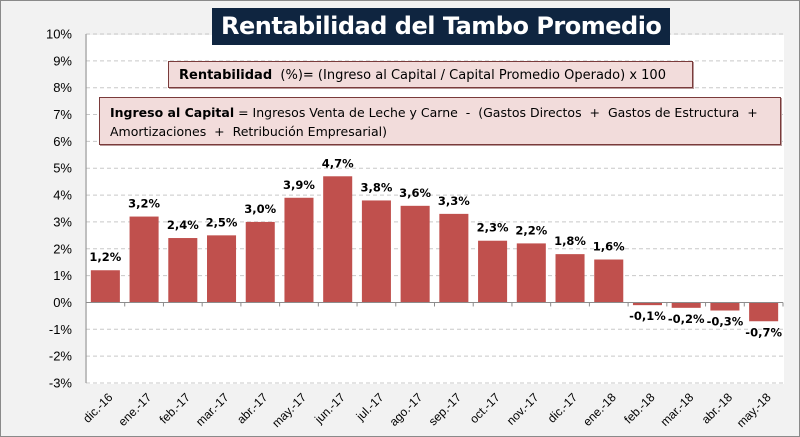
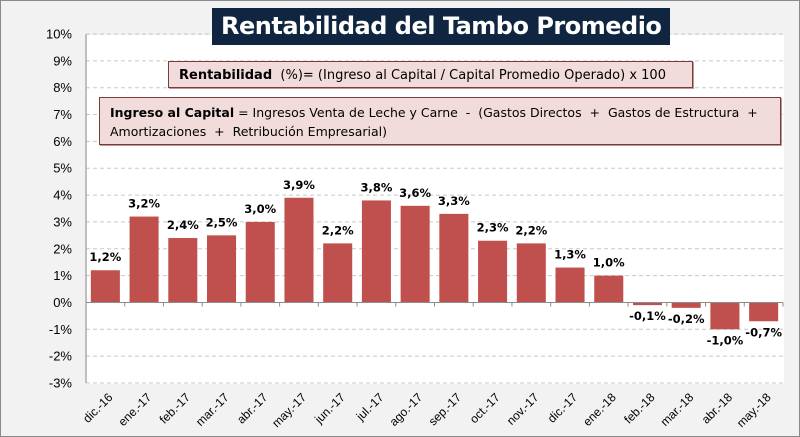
jun.-17: 4,7% -> 2,2%
dic.-17: 1,8% -> 1,3%
ene.-18: 1,6% -> 1,0%
abr.-18: -0,3% -> -1,0%
